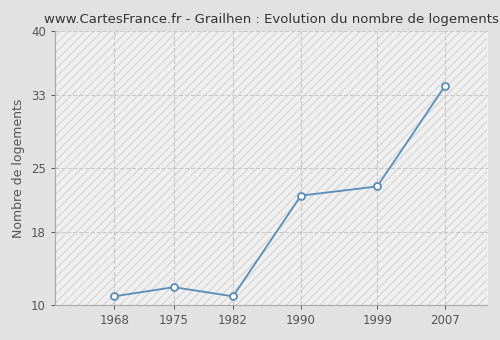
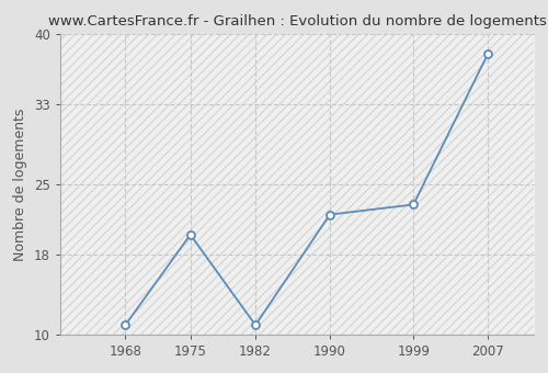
1975: 12 -> 20
2007: 34 -> 38
